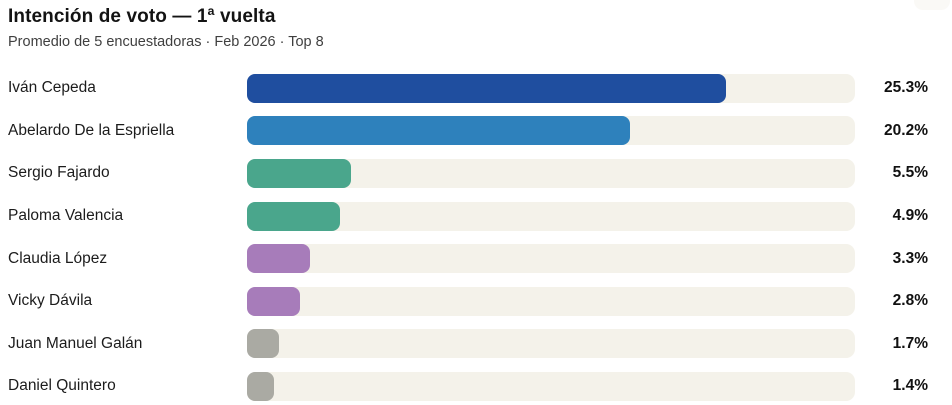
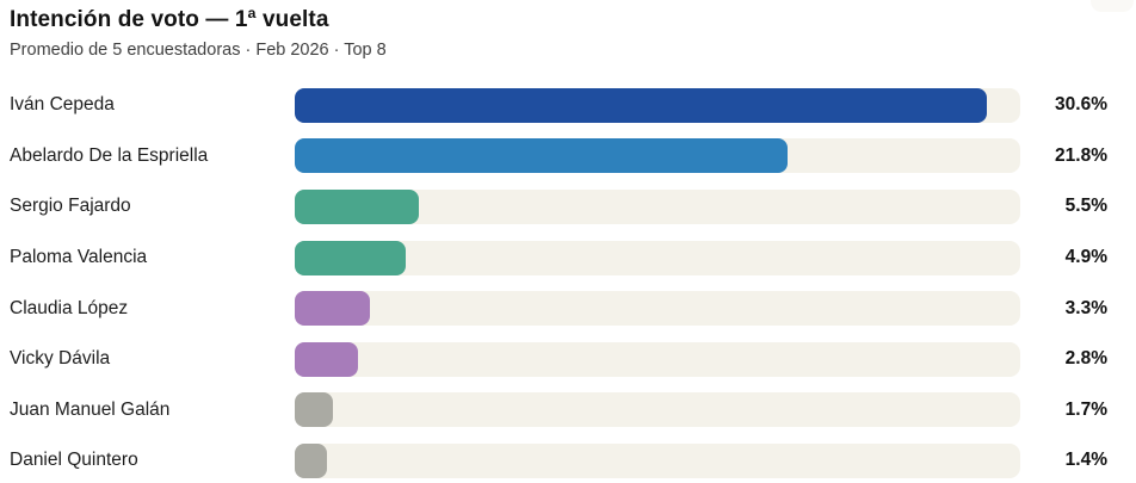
Iván Cepeda: 25.3% -> 30.6%
Abelardo De la Espriella: 20.2% -> 21.8%
